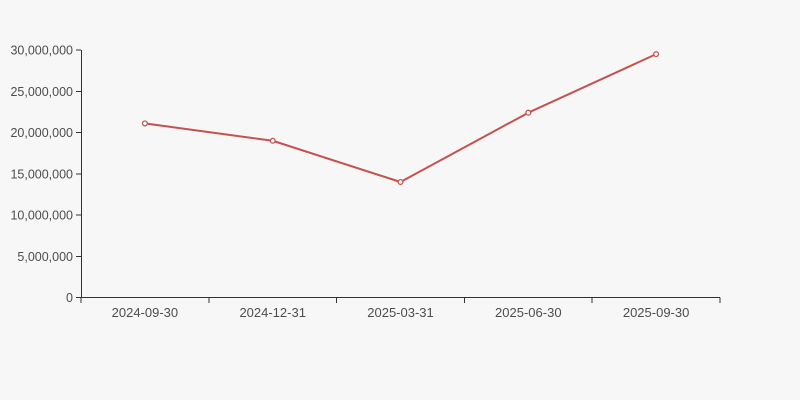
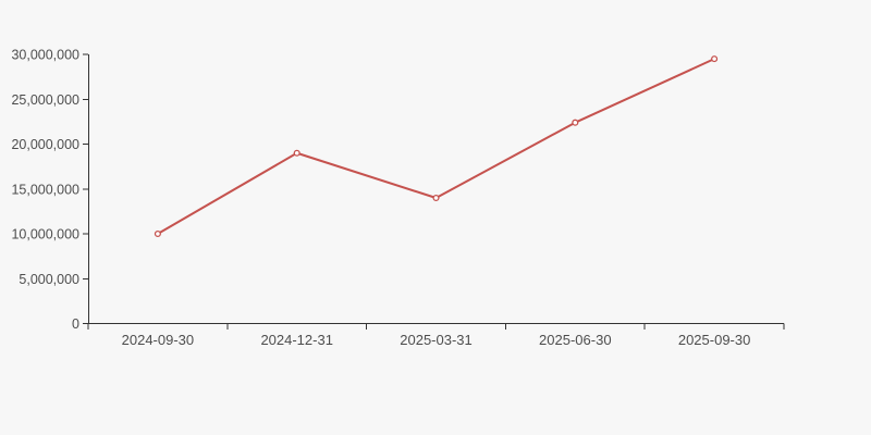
2024-09-30: 21000000 -> 10000000
